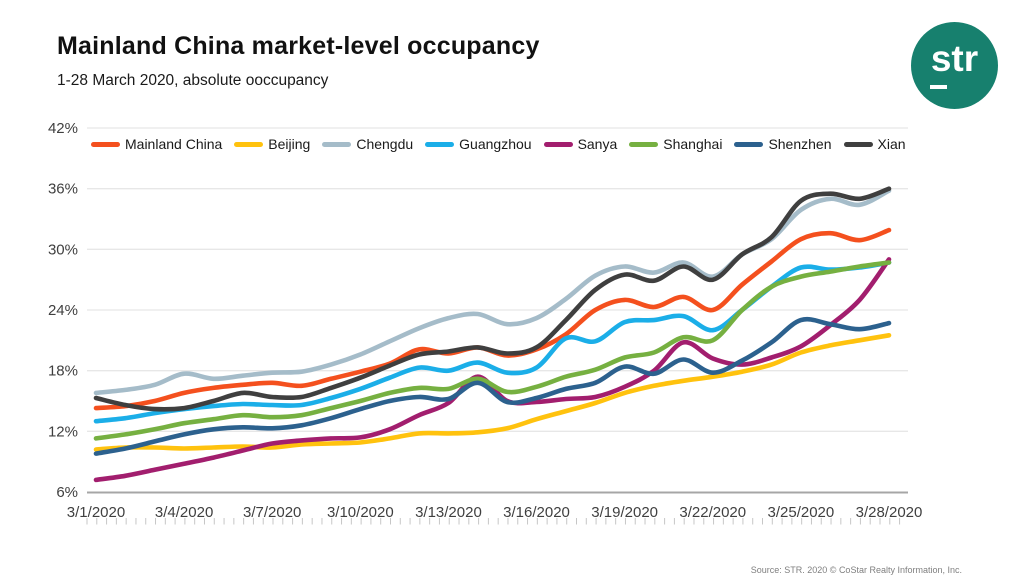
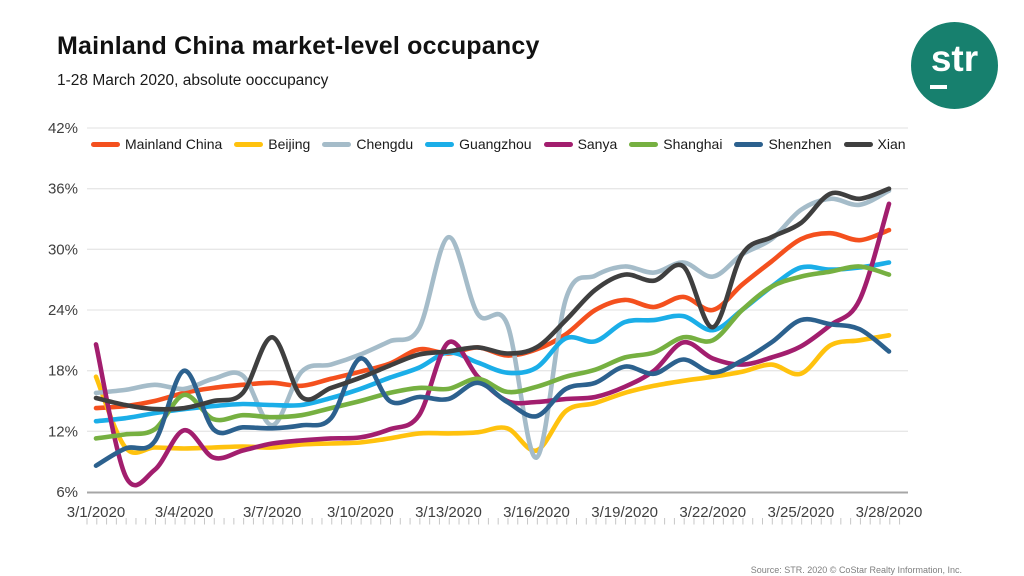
Beijing/3/1/2020: 10.2% -> 17.4%
Sanya/3/1/2020: 7.2% -> 20.6%
Shenzhen/3/1/2020: 9.8% -> 8.6%
Chengdu/3/4/2020: 17.7% -> 16.2%
Sanya/3/4/2020: 8.8% -> 12.1%
Shanghai/3/4/2020: 12.8% -> 15.6%
Shenzhen/3/4/2020: 11.7% -> 18.0%
Chengdu/3/7/2020: 17.8% -> 12.6%
Xian/3/7/2020: 15.4% -> 21.3%
Shenzhen/3/10/2020: 14.2% -> 19.2%
Chengdu/3/13/2020: 23.2% -> 31.2%
Guangzhou/3/13/2020: 18.0% -> 19.8%
Sanya/3/13/2020: 14.8% -> 20.8%
Beijing/3/16/2020: 13.2% -> 10.1%
Chengdu/3/16/2020: 23.2% -> 9.4%
Shenzhen/3/16/2020: 15.3% -> 13.5%
Xian/3/22/2020: 27.0% -> 22.3%
Beijing/3/25/2020: 19.8% -> 17.7%
Xian/3/25/2020: 34.8% -> 32.6%
Sanya/3/28/2020: 29.0% -> 34.5%
Shanghai/3/28/2020: 28.7% -> 27.5%
Shenzhen/3/28/2020: 22.7% -> 19.9%
